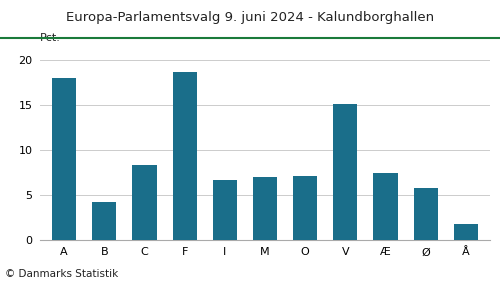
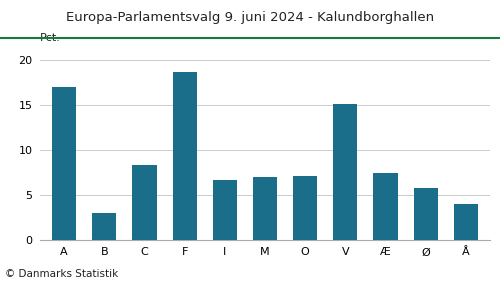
A: 18.0 -> 17.0
B: 4.2 -> 3.0
Å: 1.8 -> 4.0
